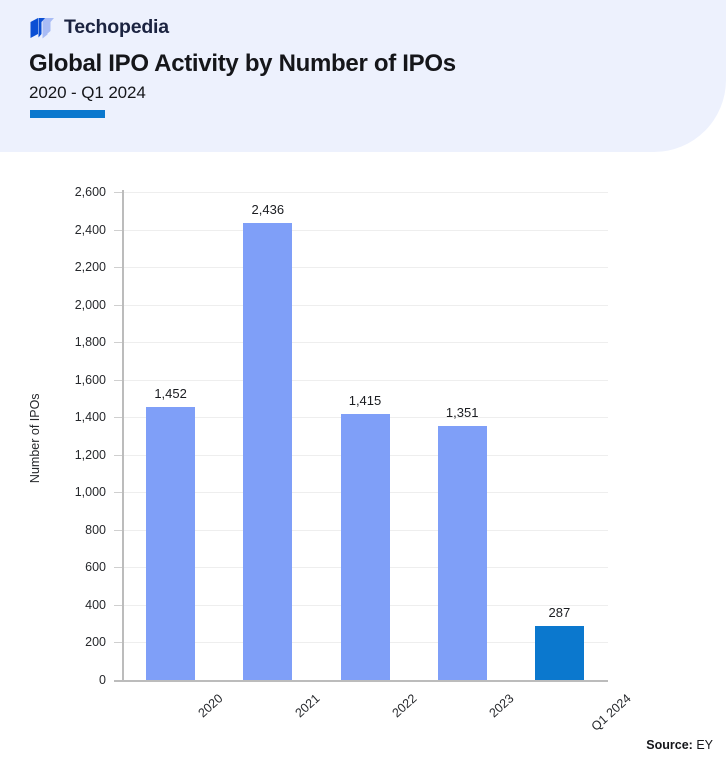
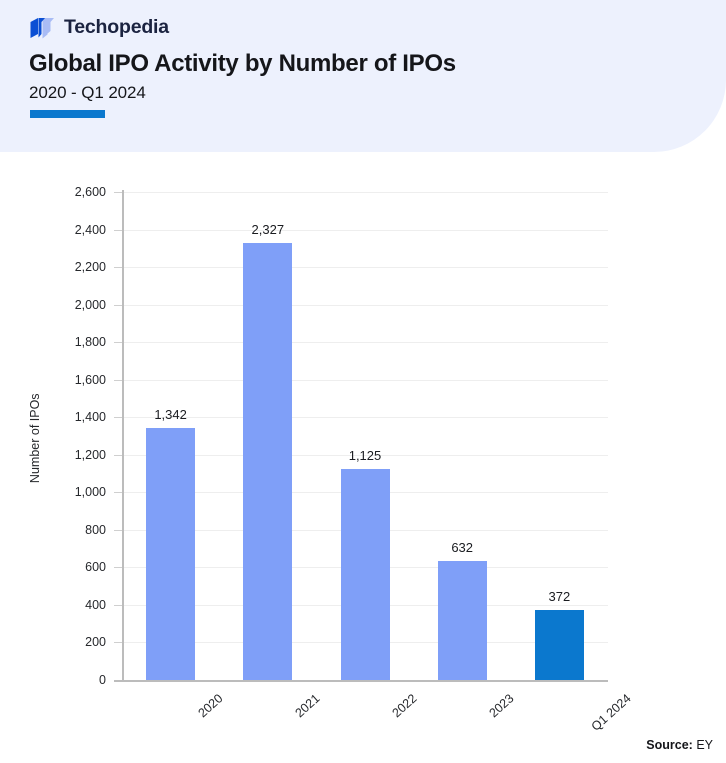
2020: 1,452 -> 1,342
2021: 2,436 -> 2,327
2022: 1,415 -> 1,125
2023: 1,351 -> 632
Q1 2024: 287 -> 372
